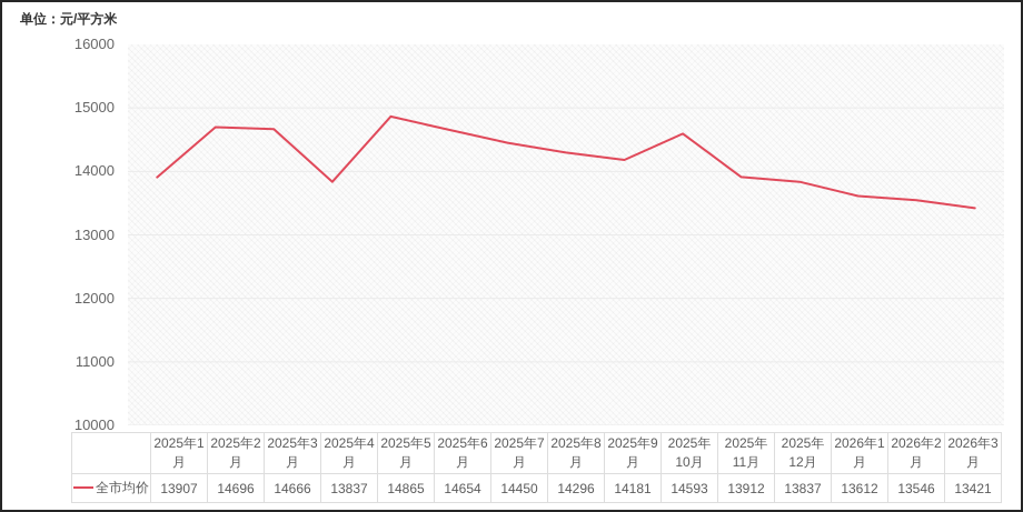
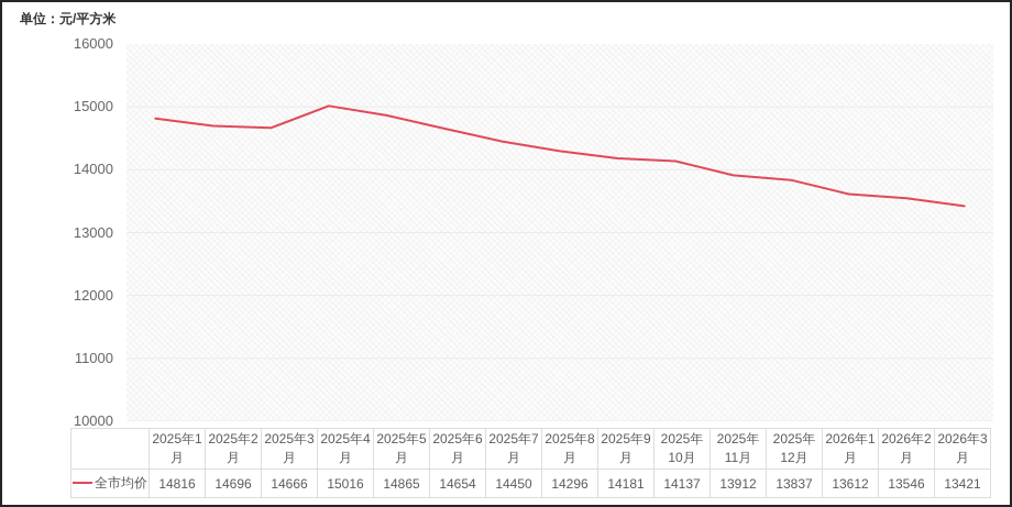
2025年1月: 13907 -> 14816
2025年4月: 13837 -> 15016
2025年10月: 14593 -> 14137
